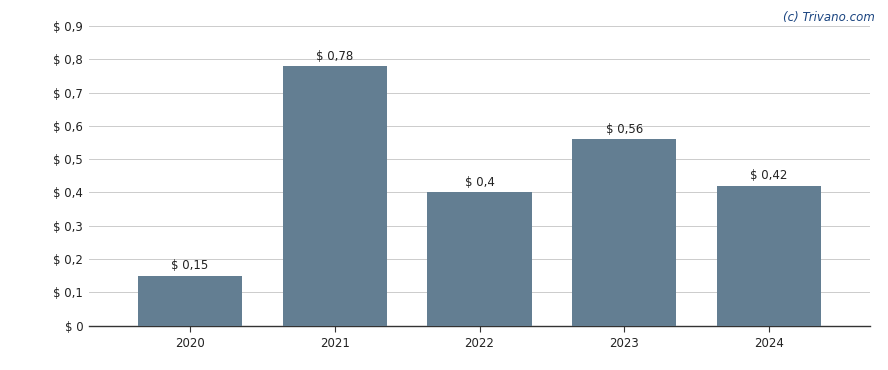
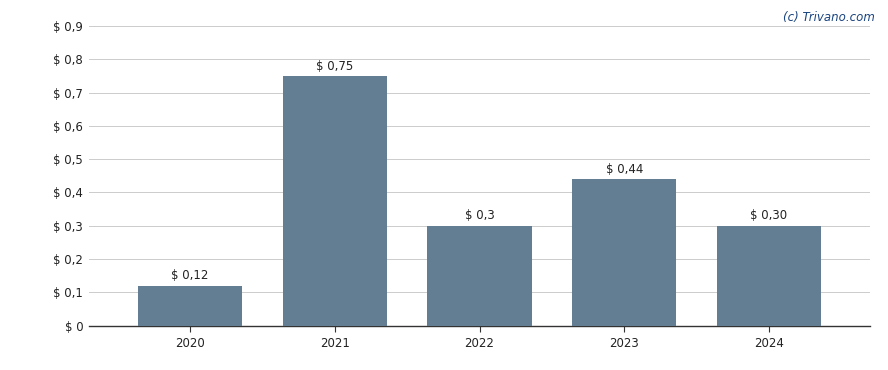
2020: 0,15 -> 0,12
2021: 0,78 -> 0,75
2022: 0,4 -> 0,3
2023: 0,56 -> 0,44
2024: 0,42 -> 0,30
